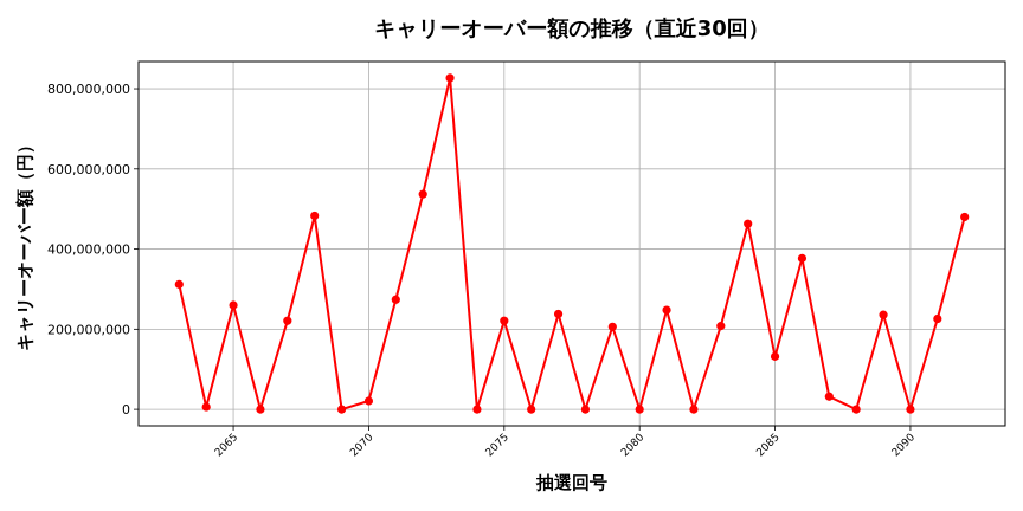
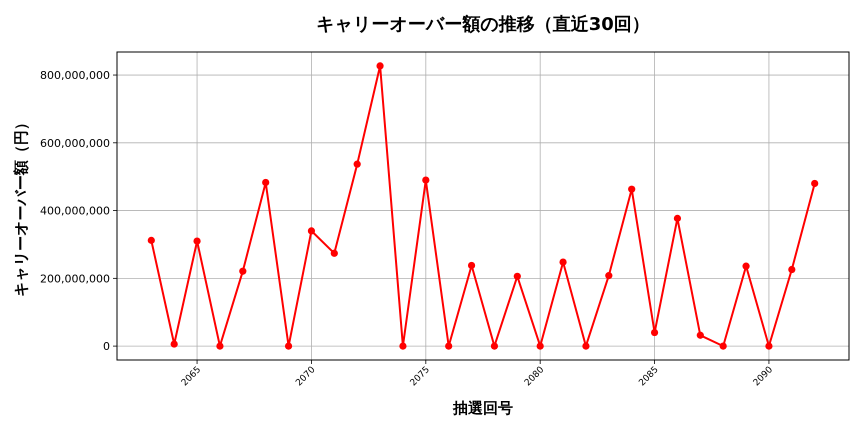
2065: 260000000 -> 310000000
2070: 20000000 -> 340000000
2075: 220000000 -> 490000000
2085: 130000000 -> 40000000
